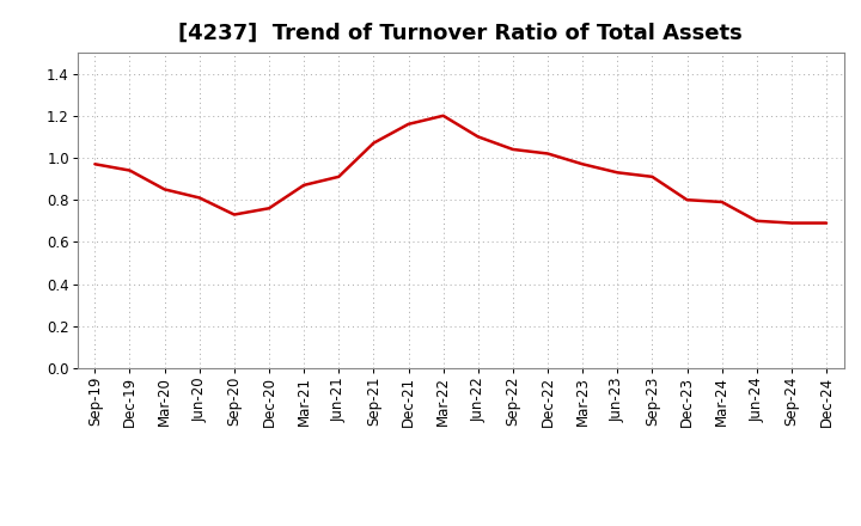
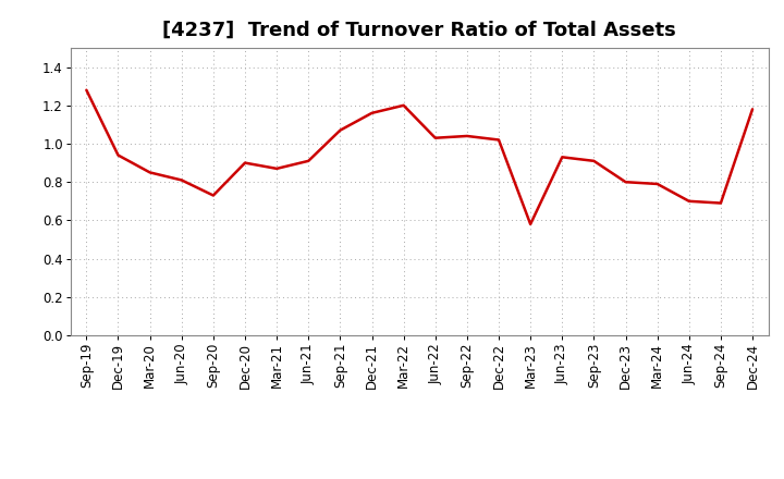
Sep-19: 0.97 -> 1.28
Dec-20: 0.76 -> 0.90
Jun-22: 1.10 -> 1.03
Mar-23: 0.97 -> 0.58
Dec-24: 0.69 -> 1.18
